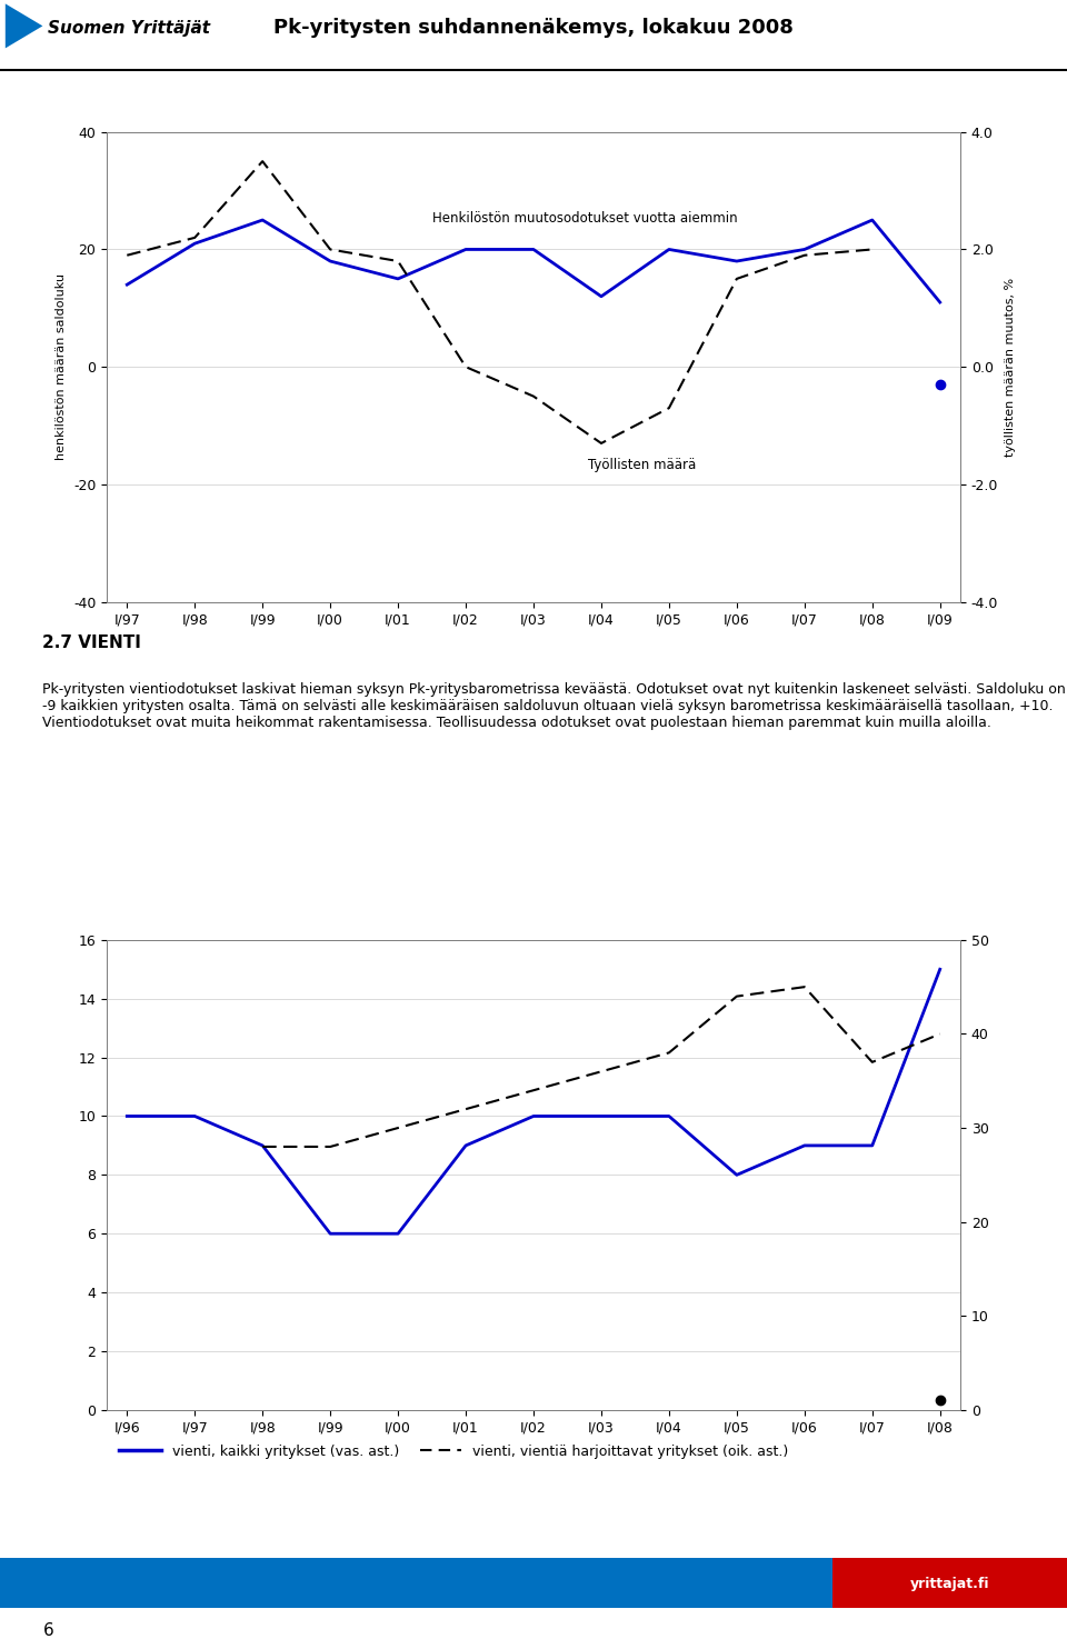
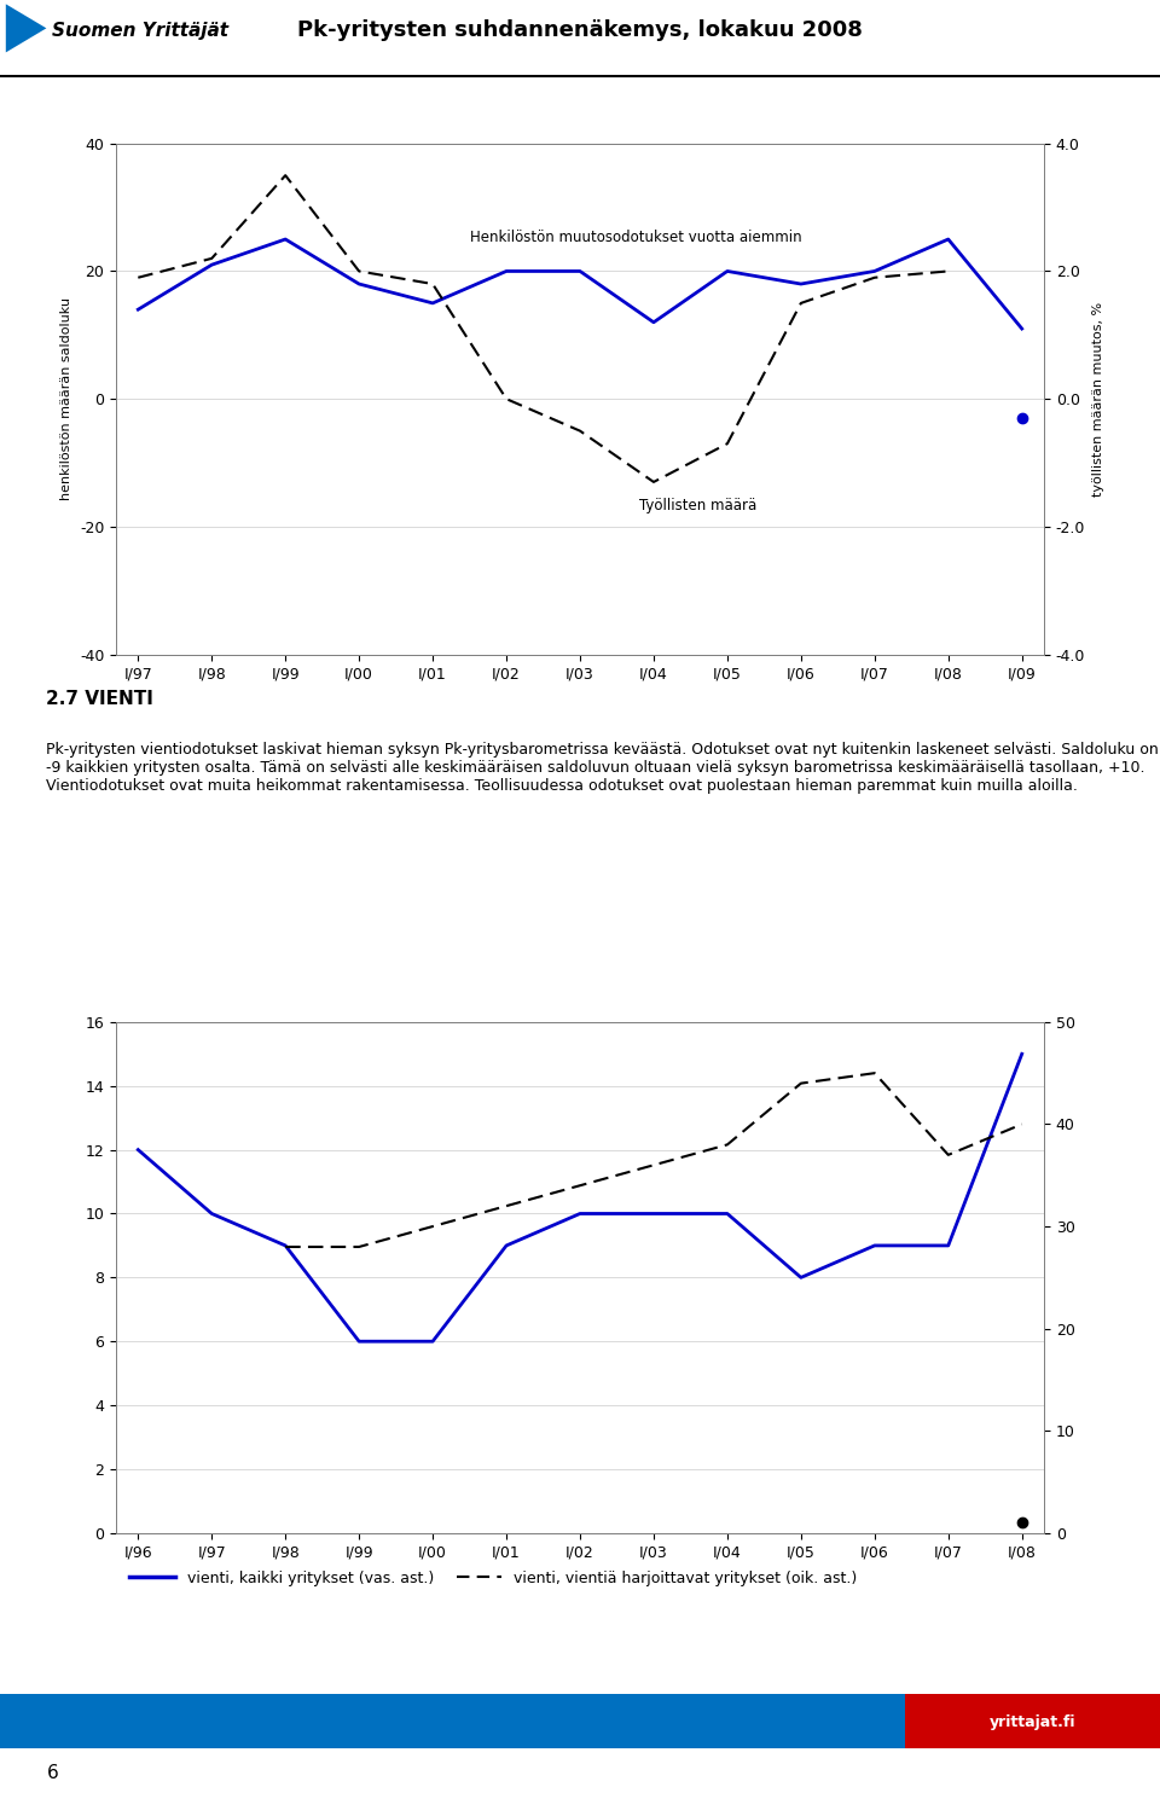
vienti, kaikki yritykset (vas. ast.)/I/96: 10 -> 12
